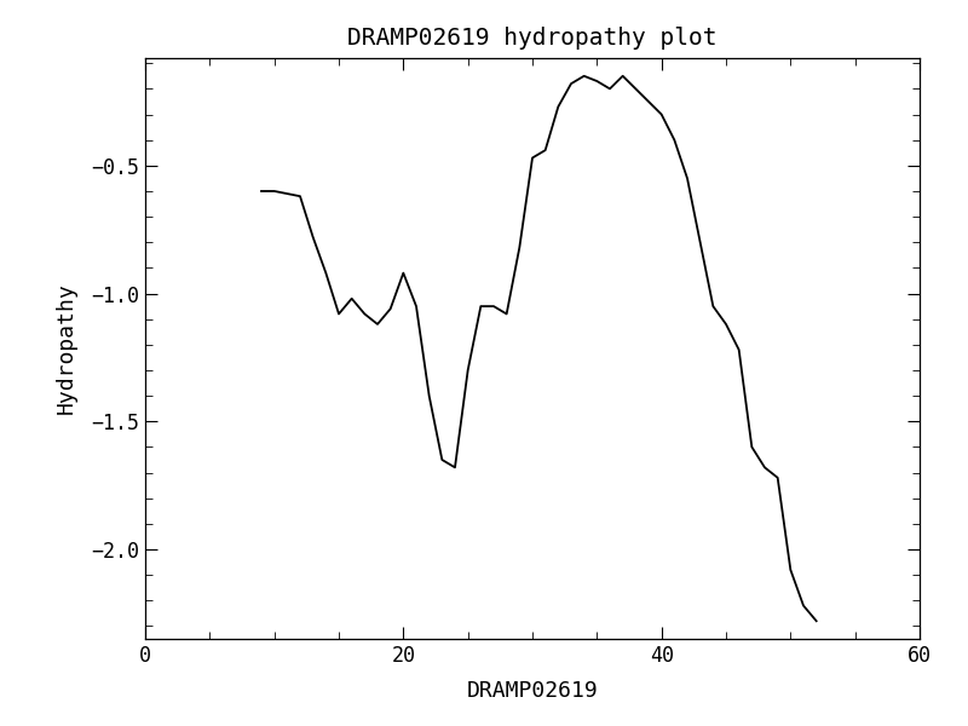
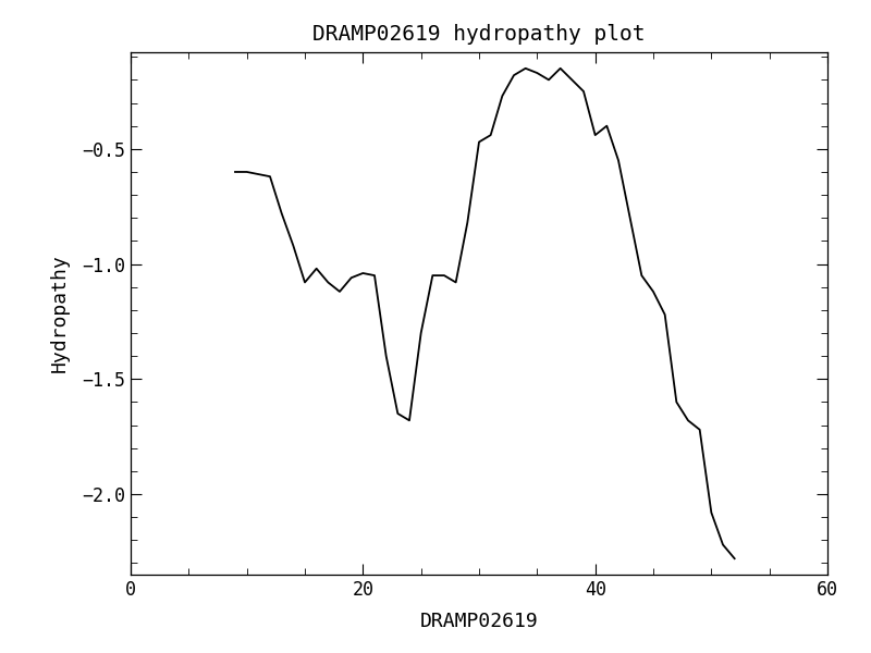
20: -0.92 -> -1.04
40: -0.30 -> -0.44
